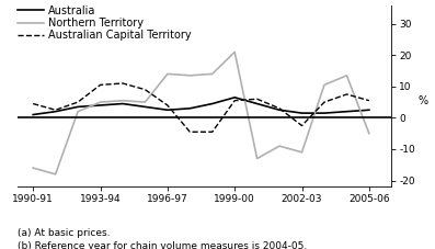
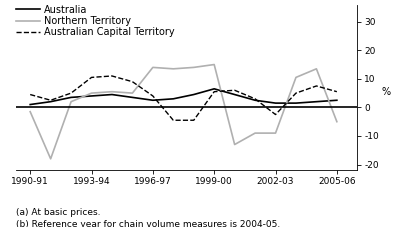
Northern Territory/1990-91: -16.0 -> -1.5
Northern Territory/1999-00: 21.0 -> 15.0
Northern Territory/2002-03: -11.0 -> -9.0
